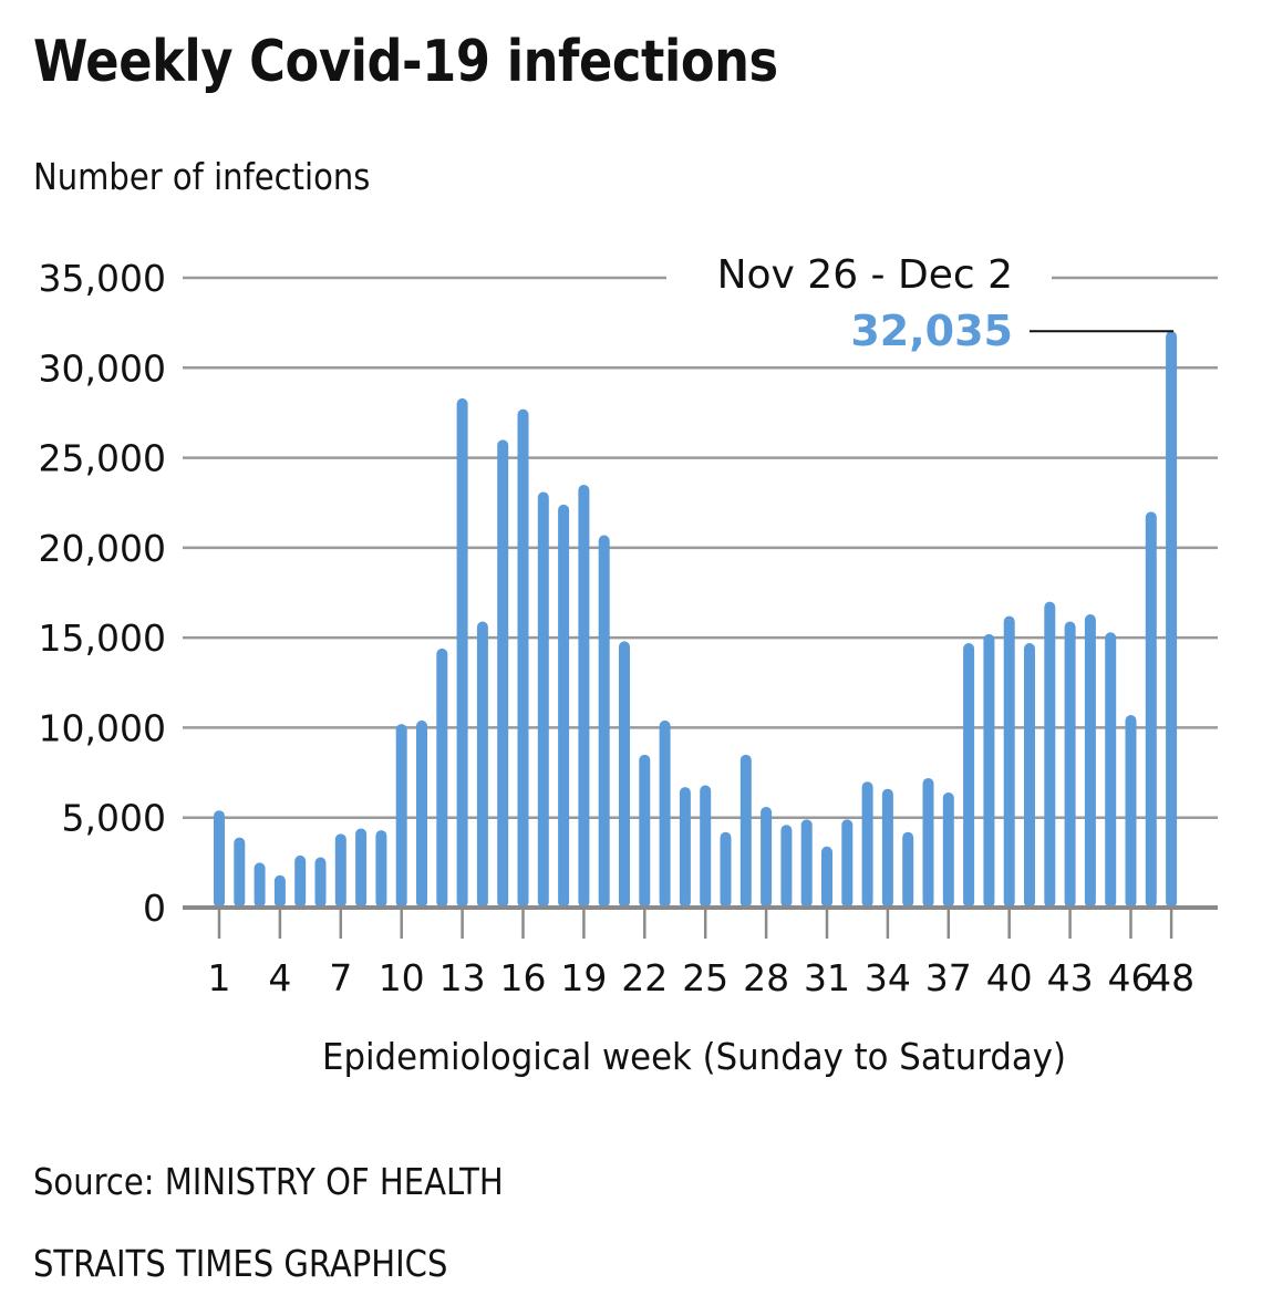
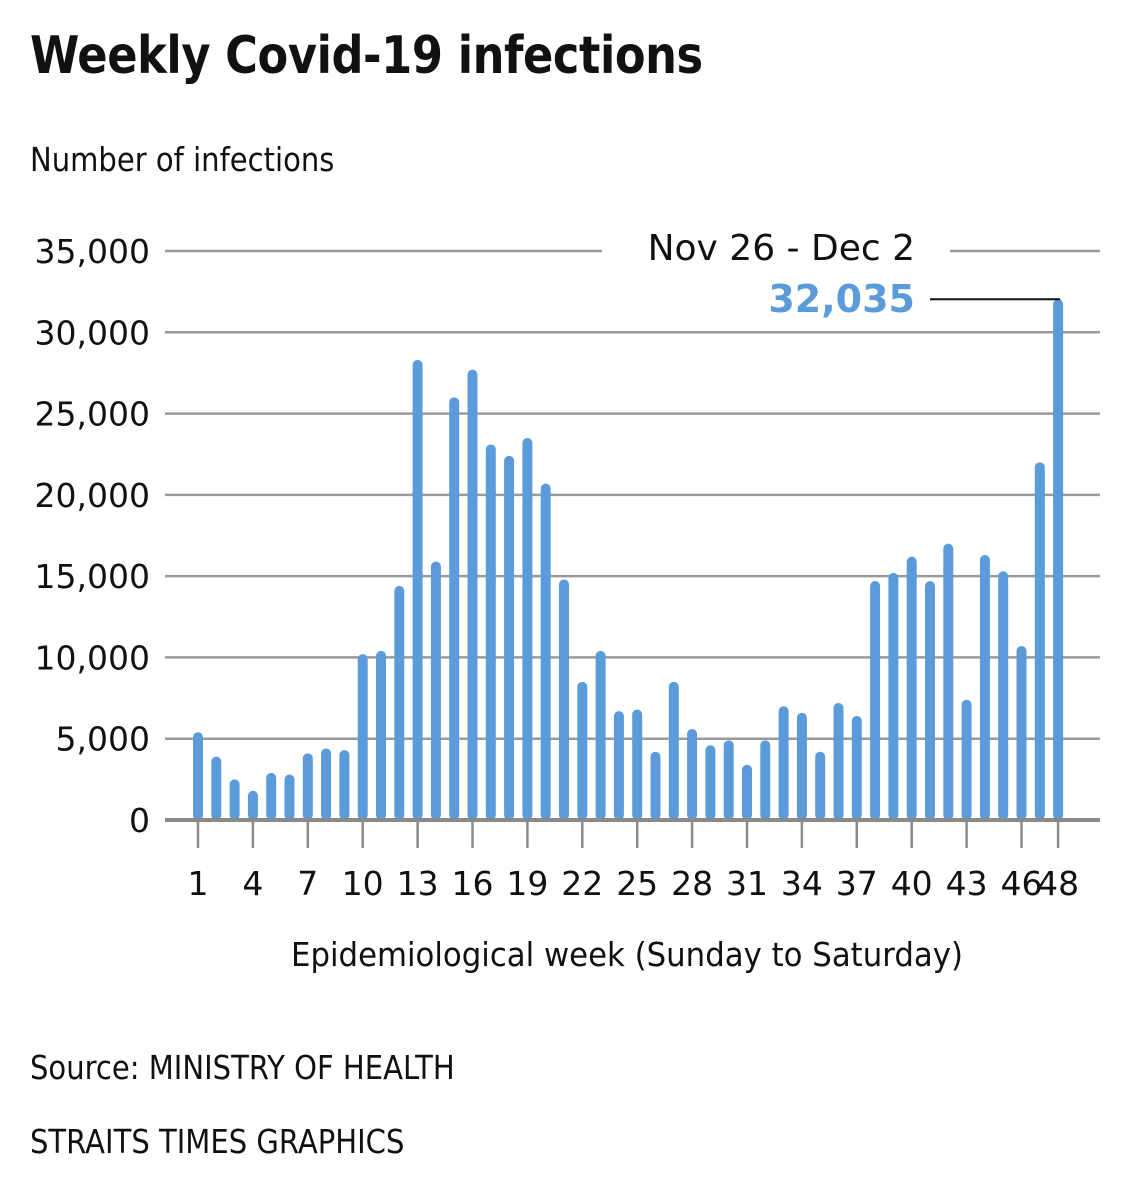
43: 15900 -> 7400
